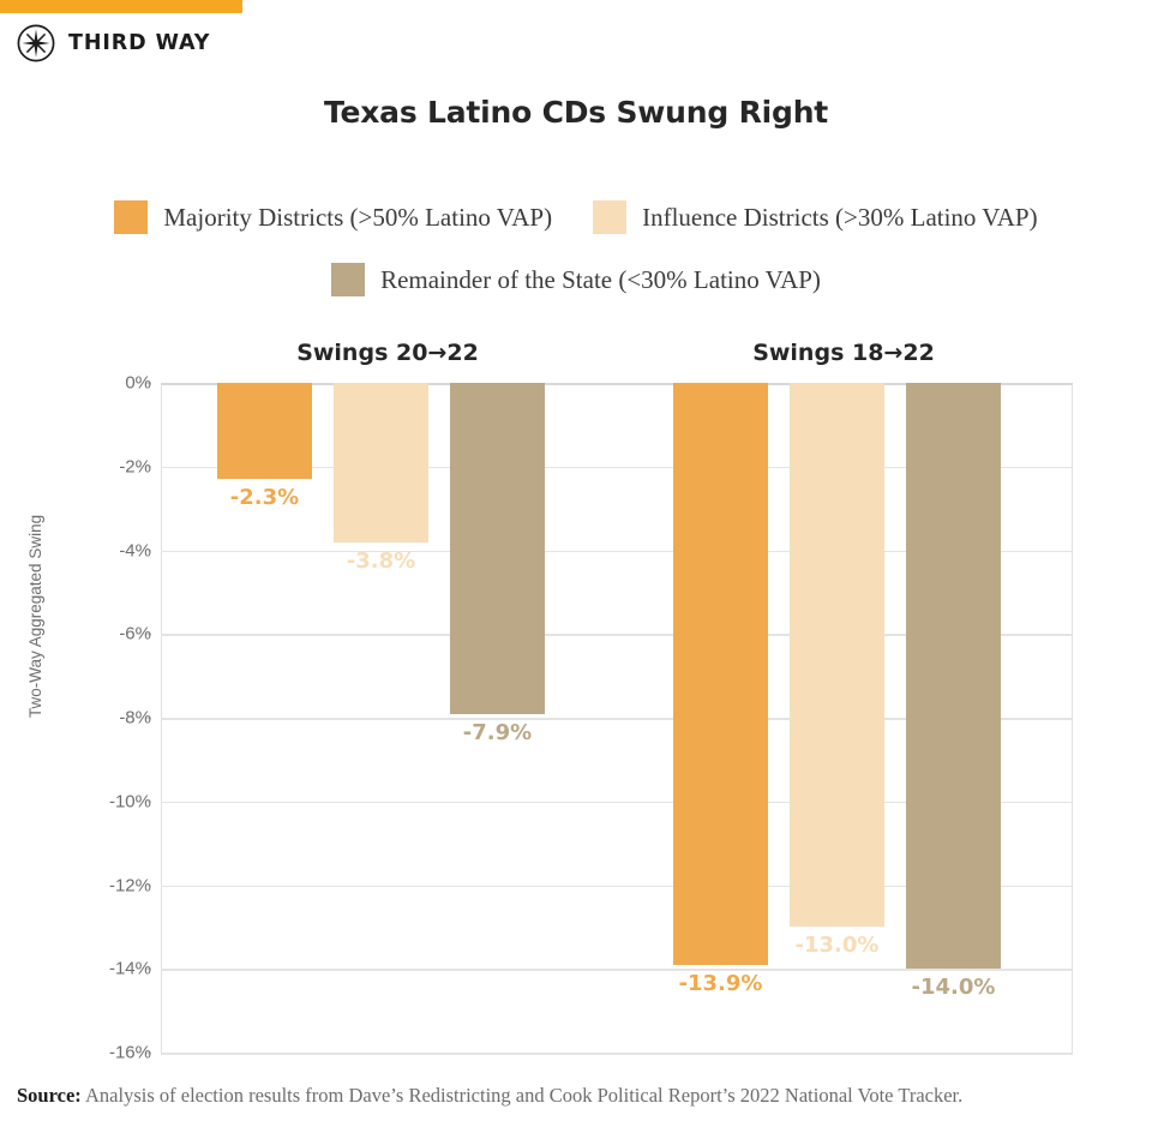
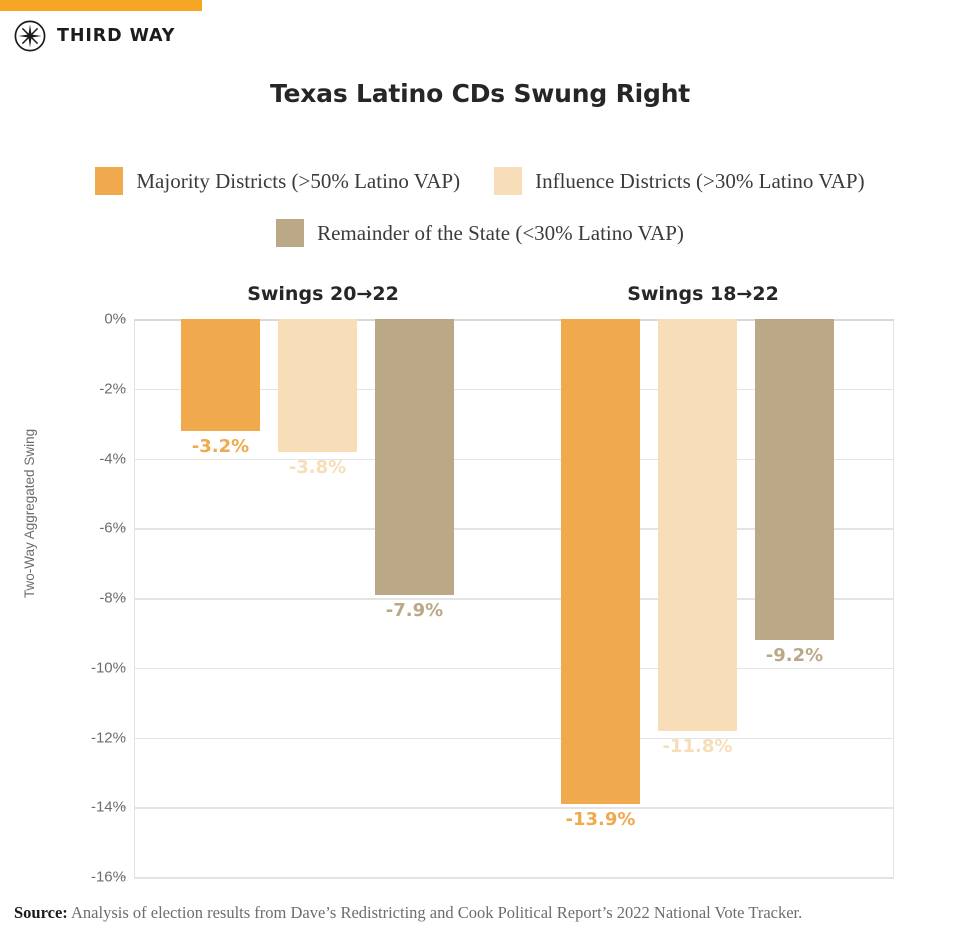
Majority Districts (>50% Latino VAP)/Swings 20→22: -2.3% -> -3.2%
Influence Districts (>30% Latino VAP)/Swings 18→22: -13.0% -> -11.8%
Remainder of the State (<30% Latino VAP)/Swings 18→22: -14.0% -> -9.2%
